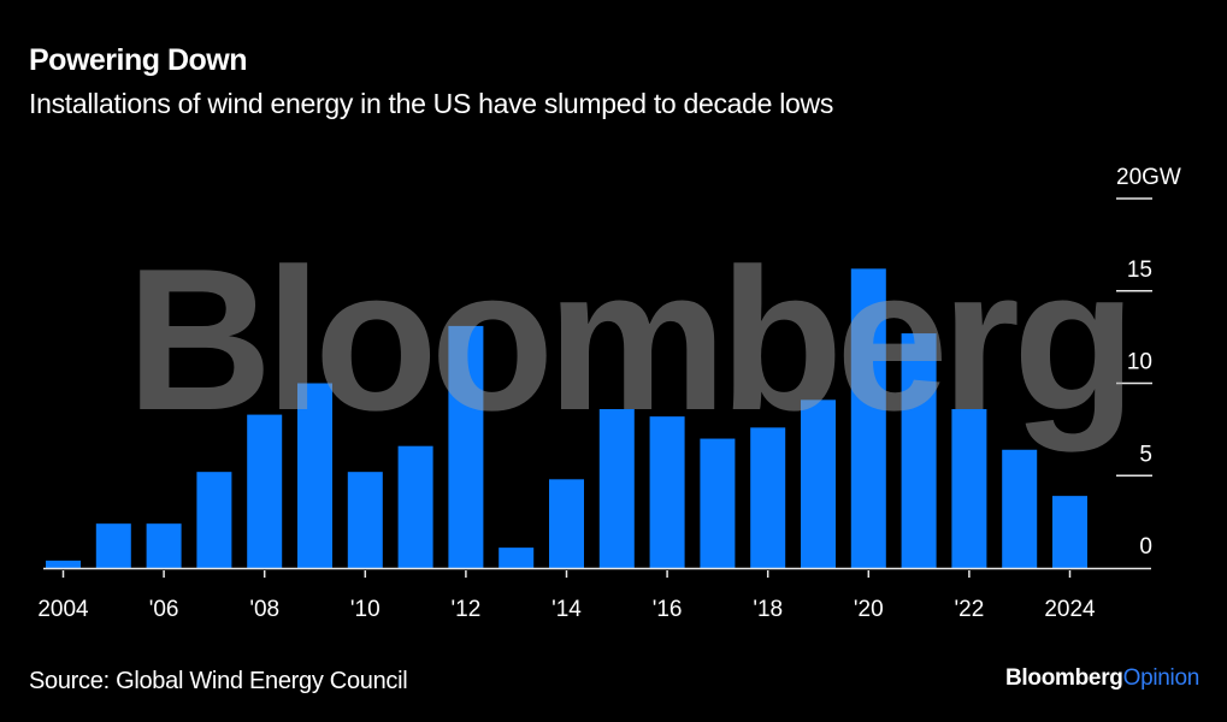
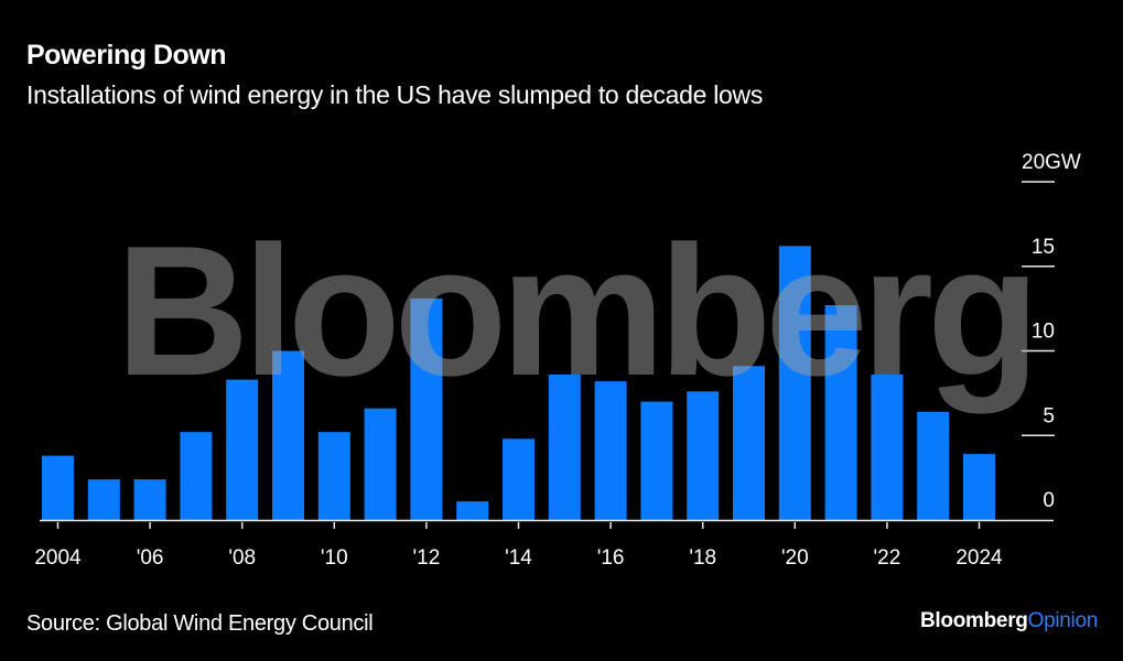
2004: 0.4 -> 3.8
